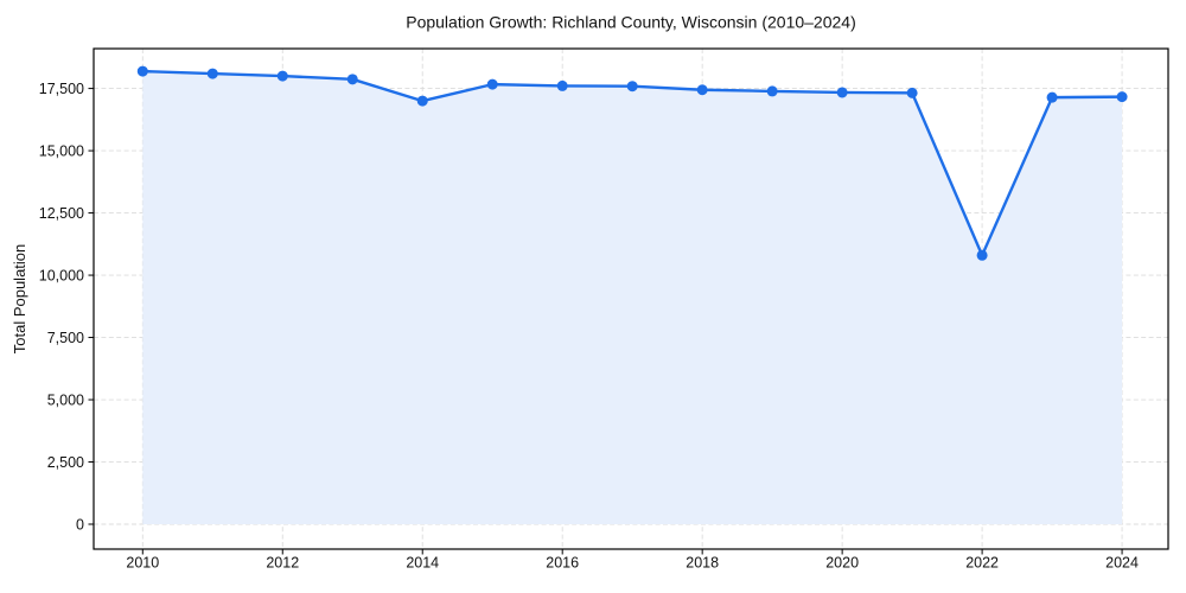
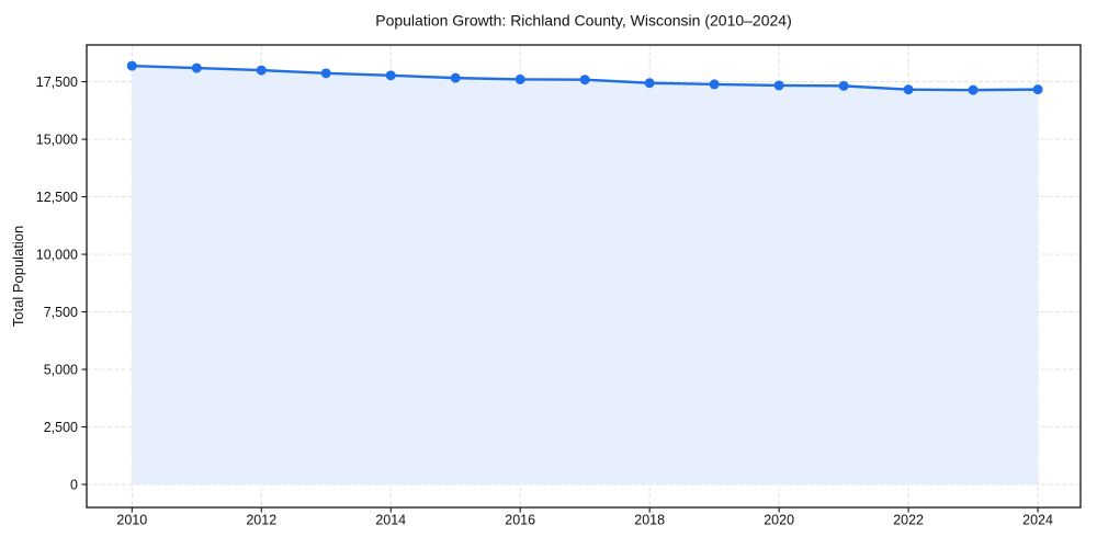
2014: 17000 -> 17800
2022: 10800 -> 17200
